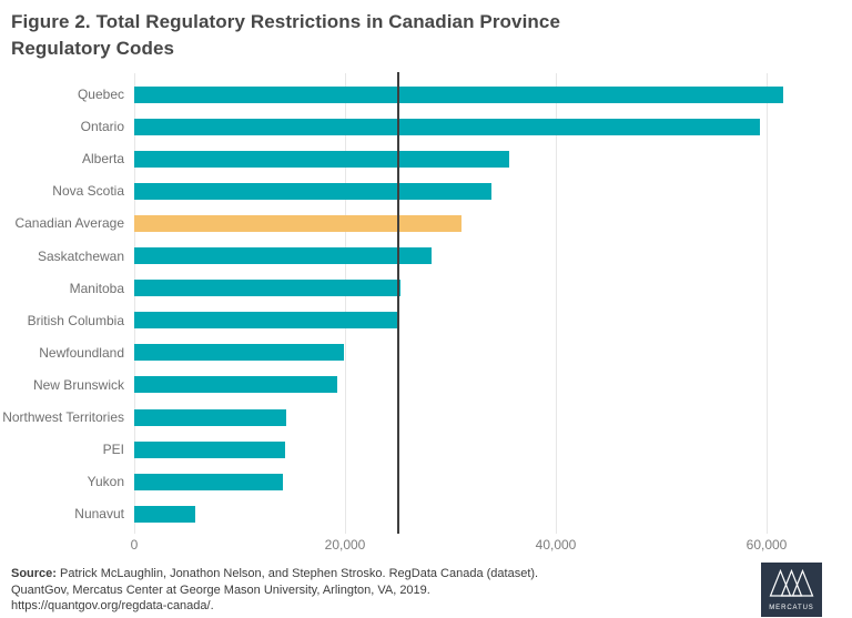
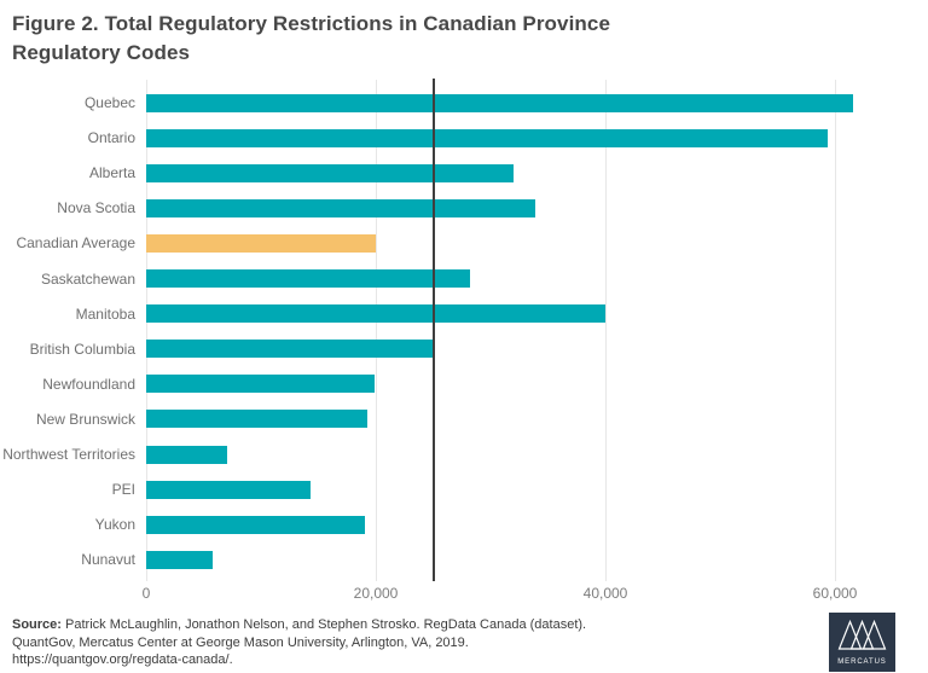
Alberta: 36000 -> 32000
Canadian Average: 31000 -> 20000
Manitoba: 25000 -> 40000
Northwest Territories: 14000 -> 7000
Yukon: 14000 -> 19000
